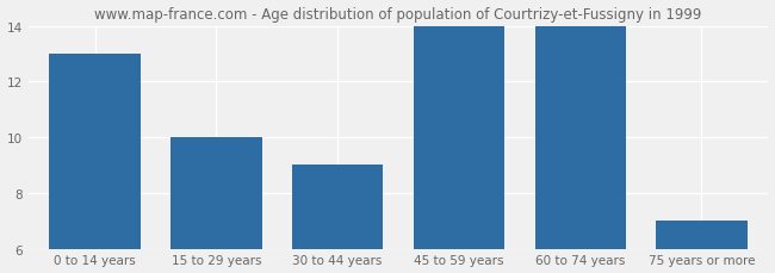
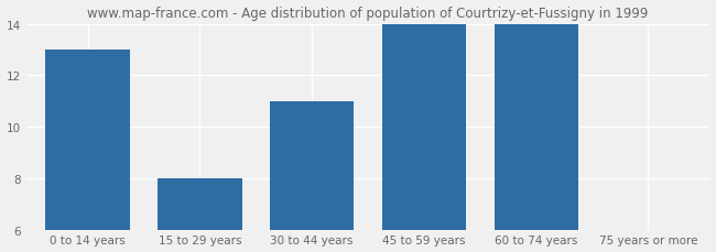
15 to 29 years: 10 -> 8
30 to 44 years: 9 -> 11
75 years or more: 7 -> 6
